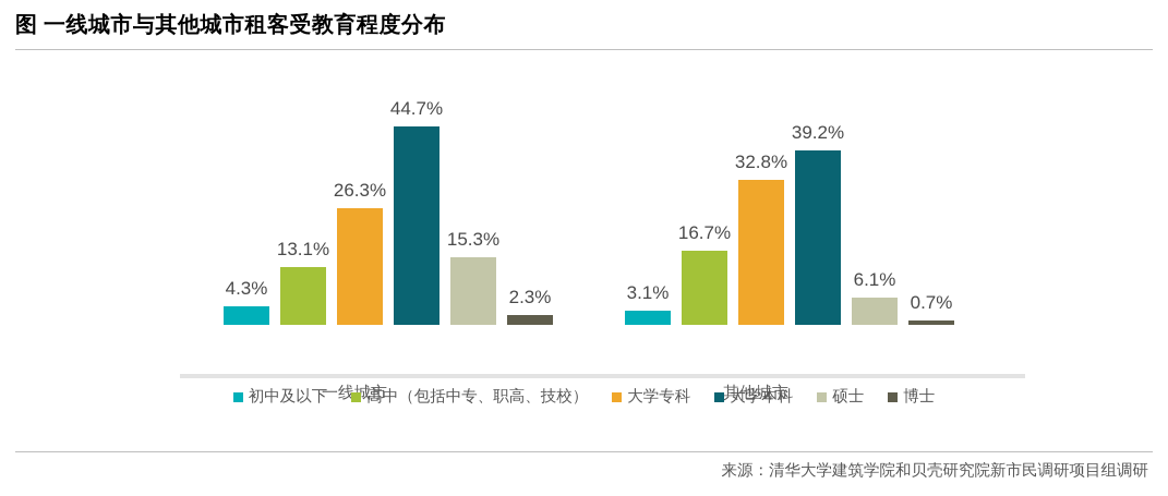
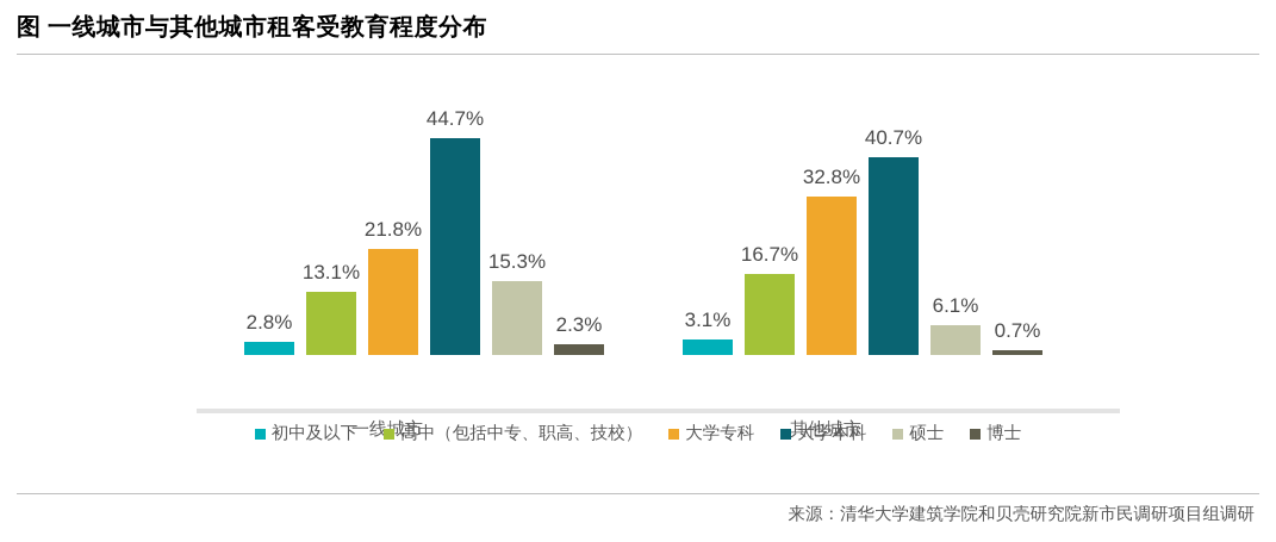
初中及以下/一线城市: 4.3% -> 2.8%
大学专科/一线城市: 26.3% -> 21.8%
大学本科/其他城市: 39.2% -> 40.7%
